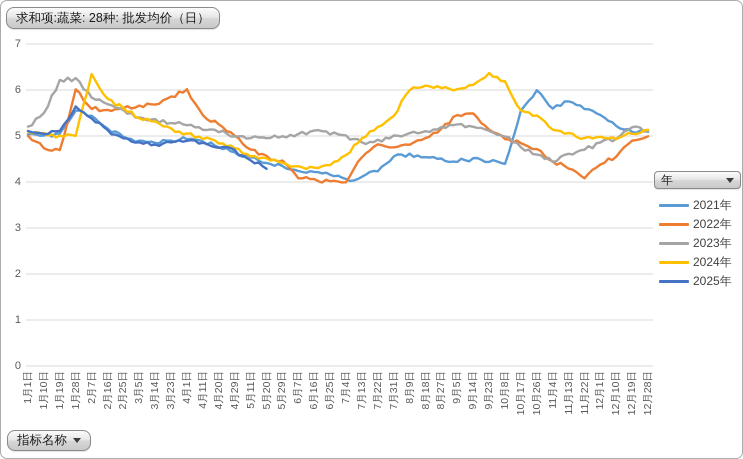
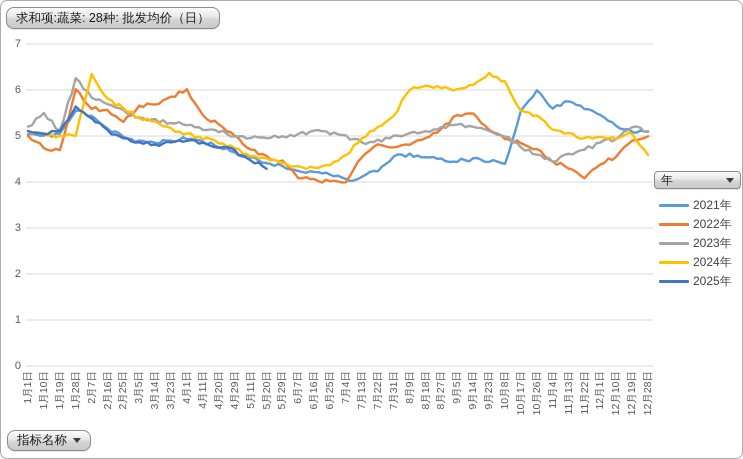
2023年/1月19日: 6.2 -> 5.1
2022年/2月25日: 5.6 -> 5.3
2024年/12月28日: 5.2 -> 4.6
